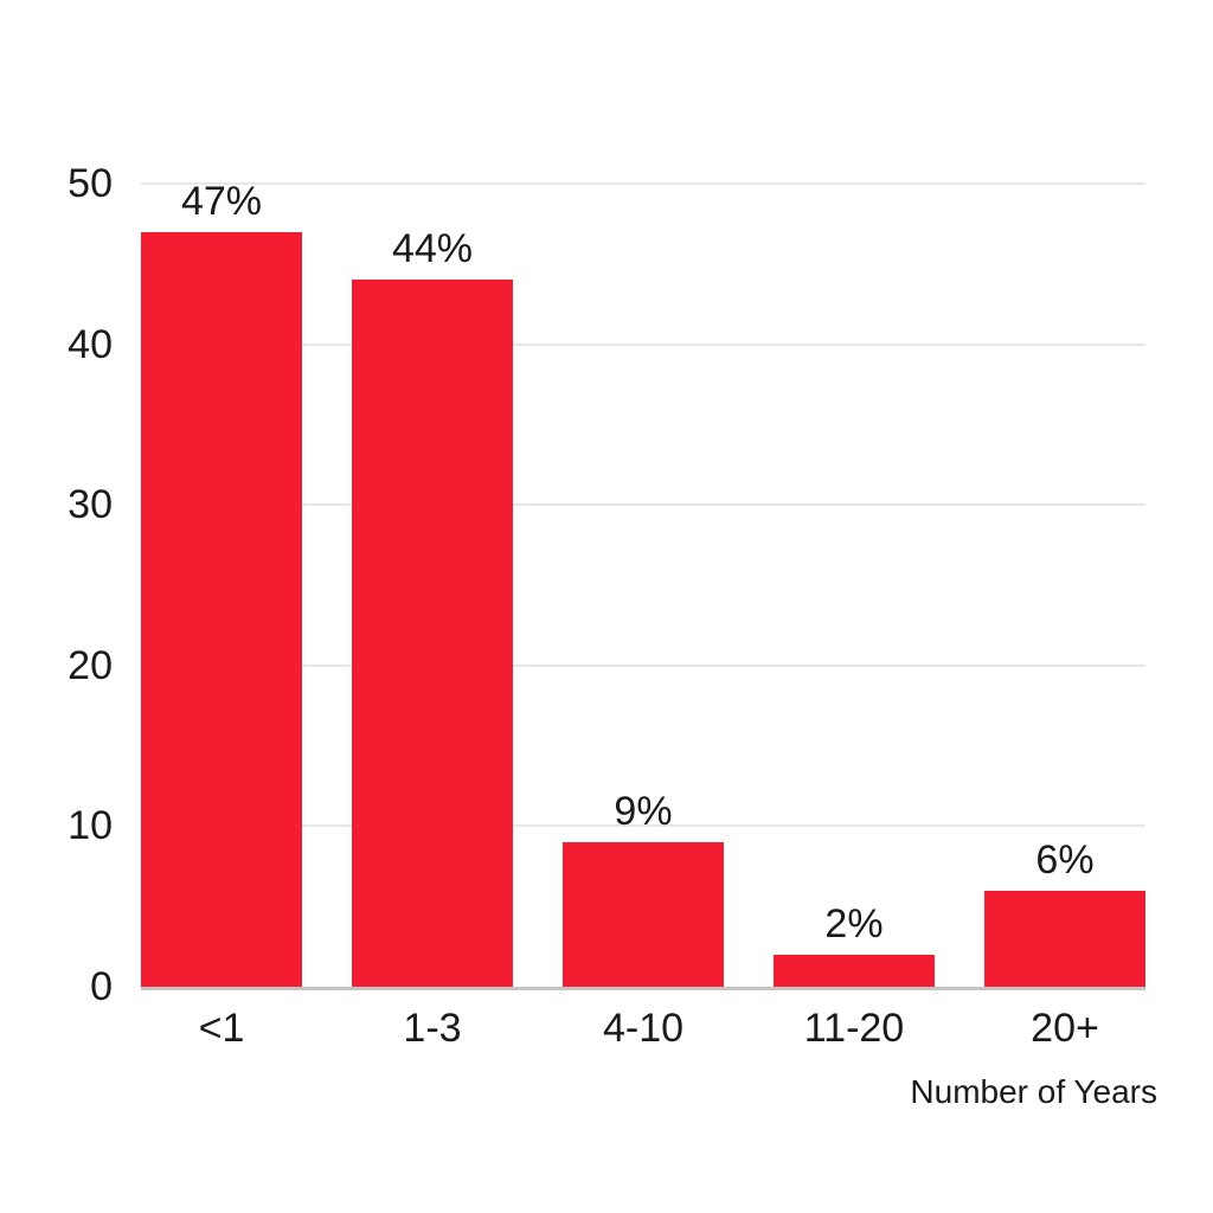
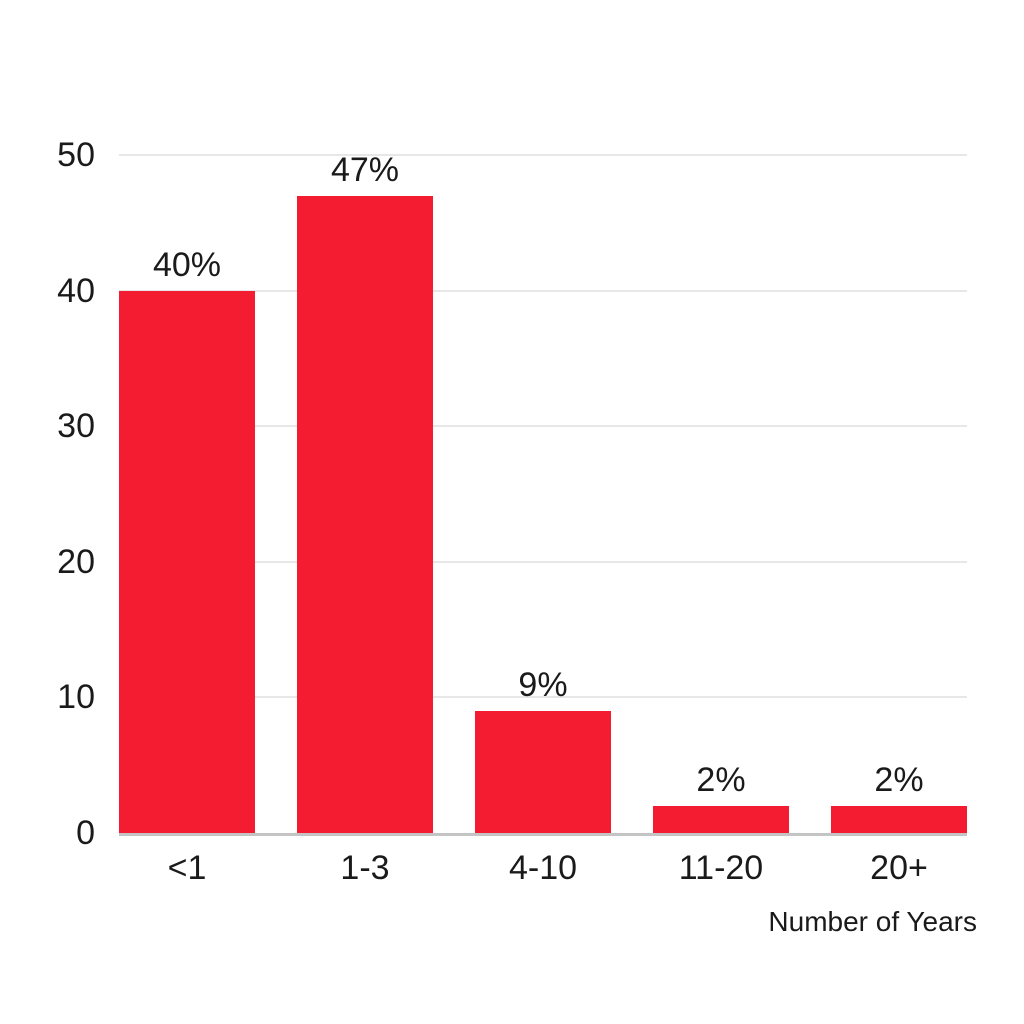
<1: 47% -> 40%
1-3: 44% -> 47%
20+: 6% -> 2%
